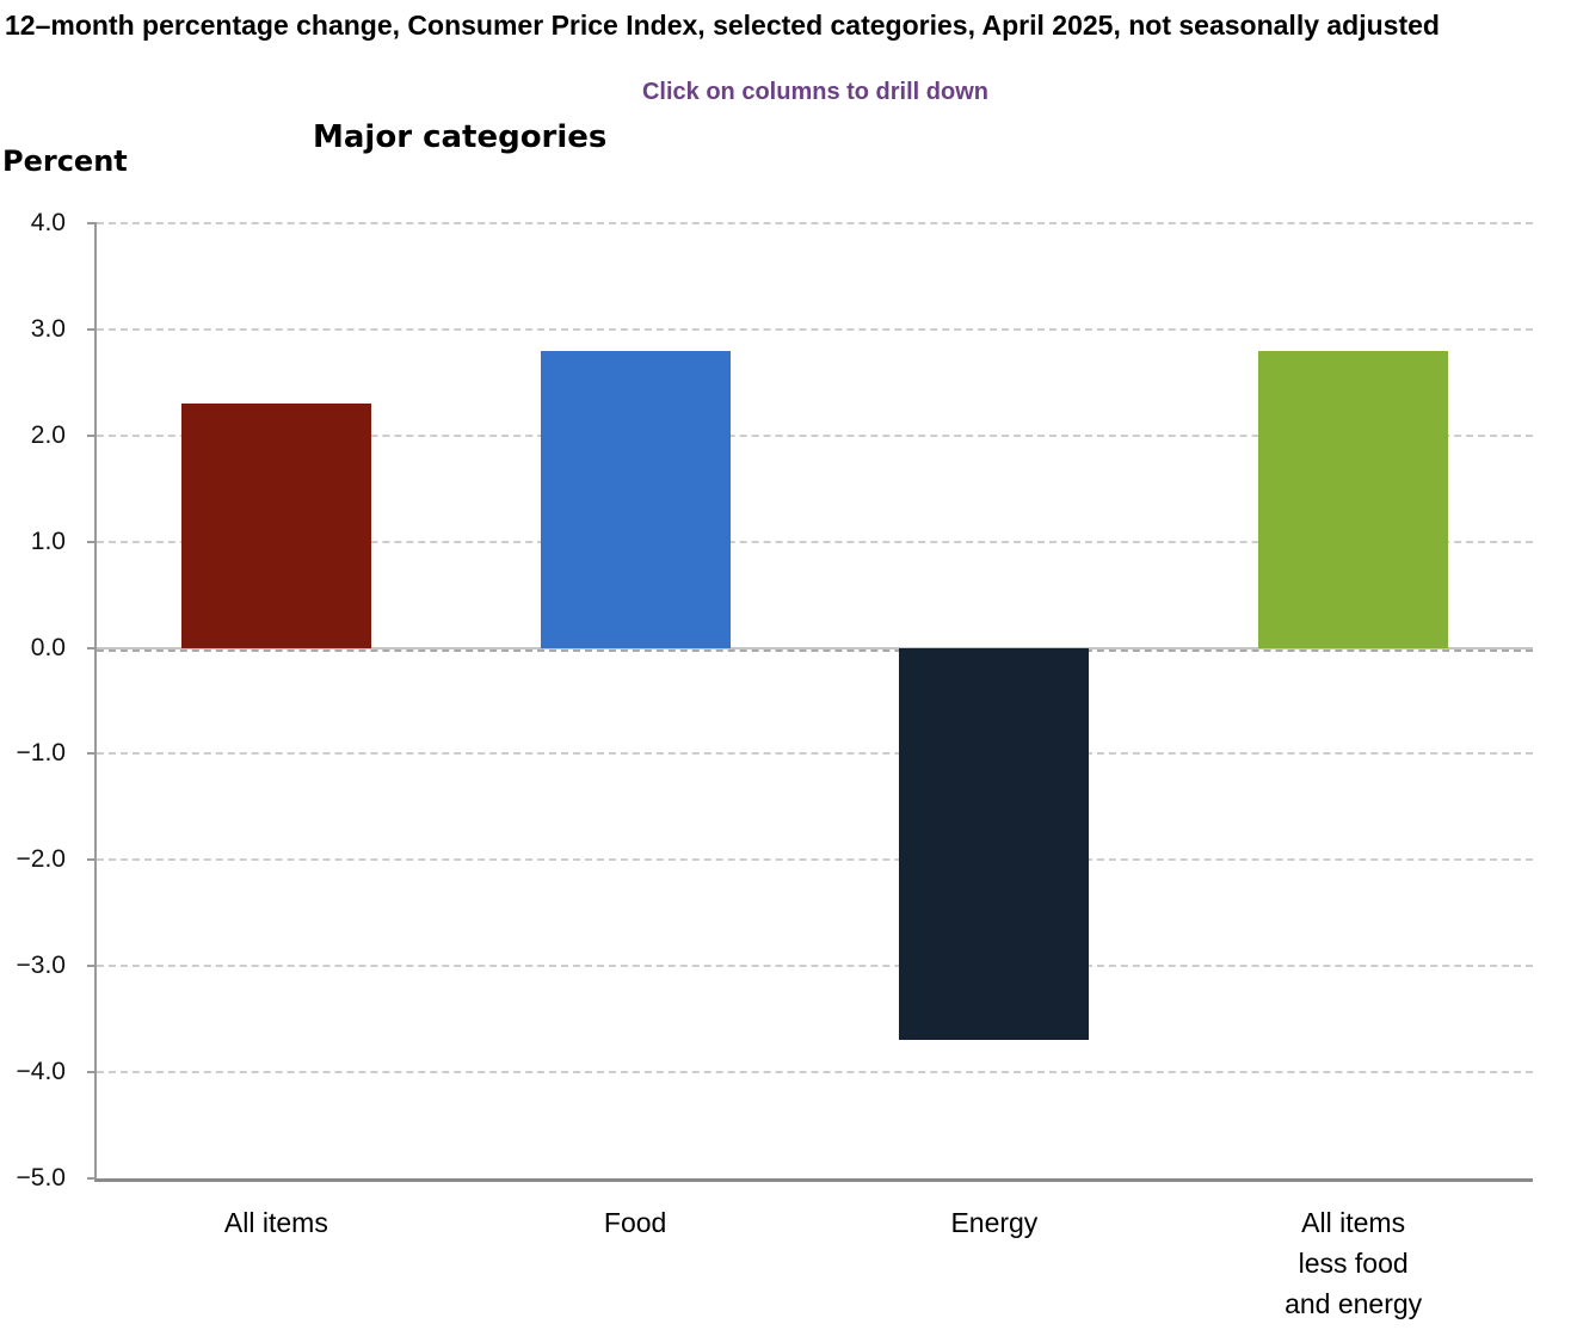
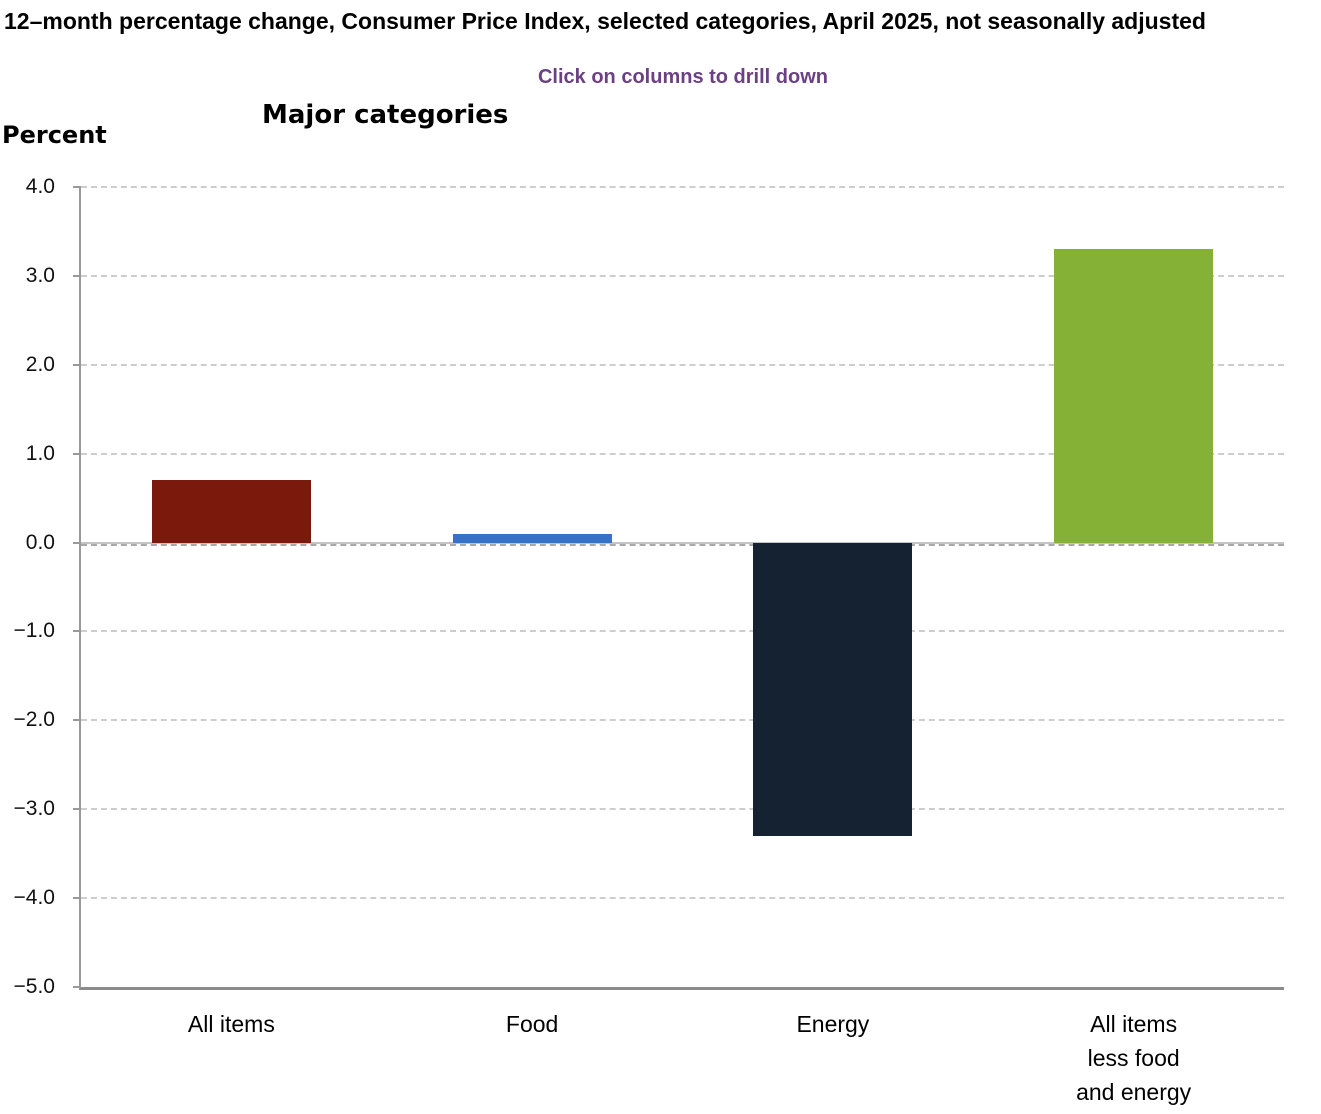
All items: 2.3 -> 0.7
Food: 2.8 -> 0.1
Energy: -3.7 -> -3.3
All items less food and energy: 2.8 -> 3.3
